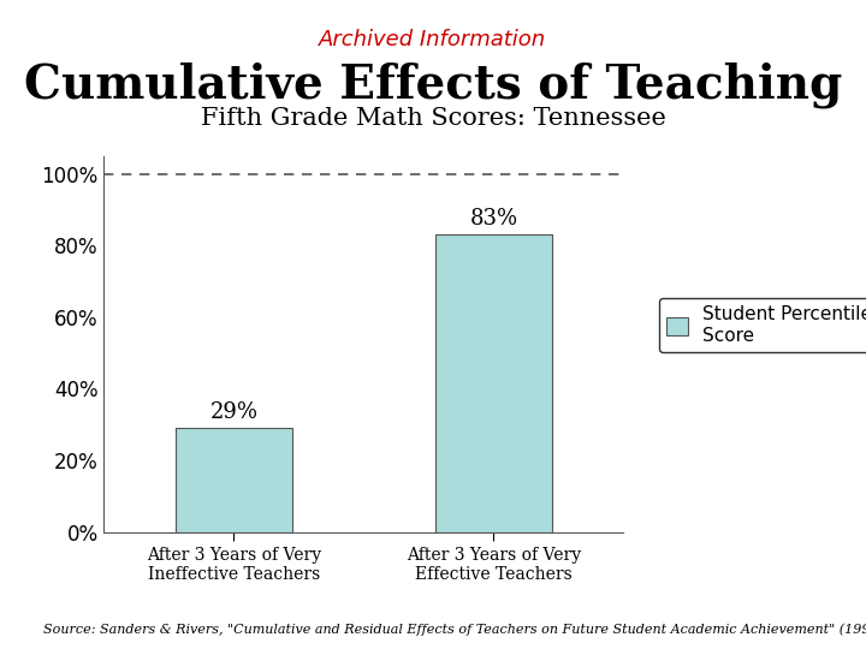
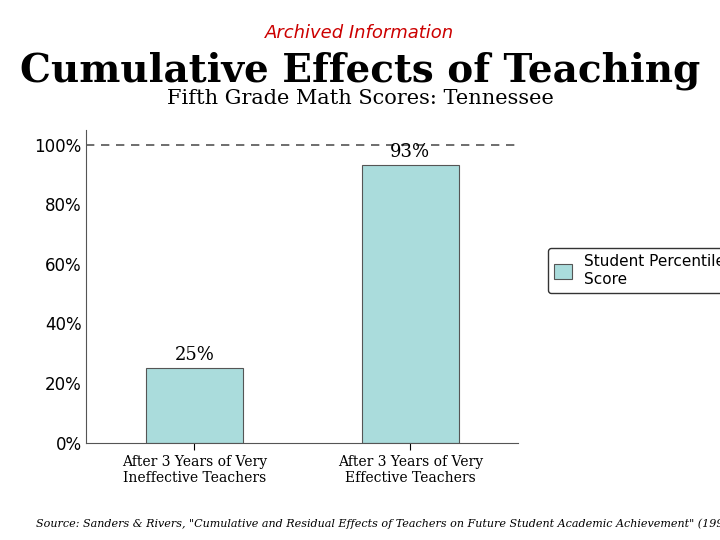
After 3 Years of Very Ineffective Teachers: 29% -> 25%
After 3 Years of Very Effective Teachers: 83% -> 93%
